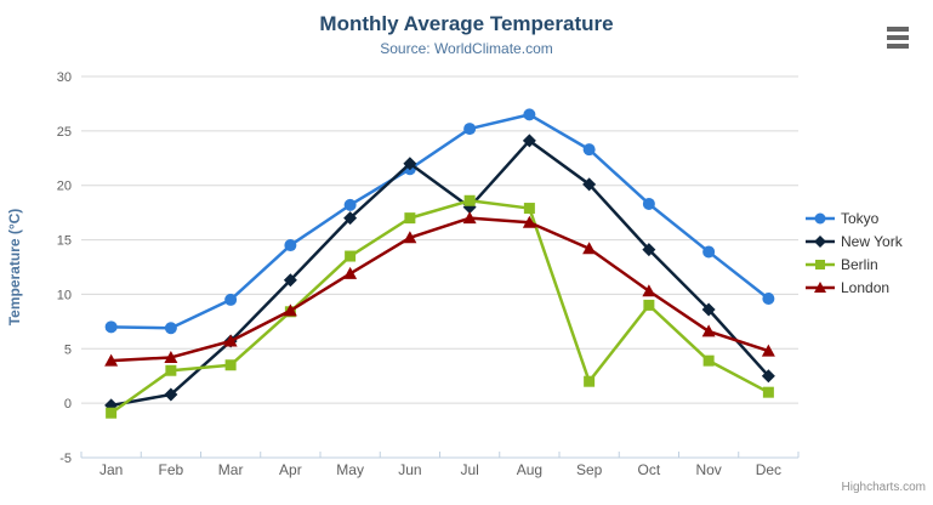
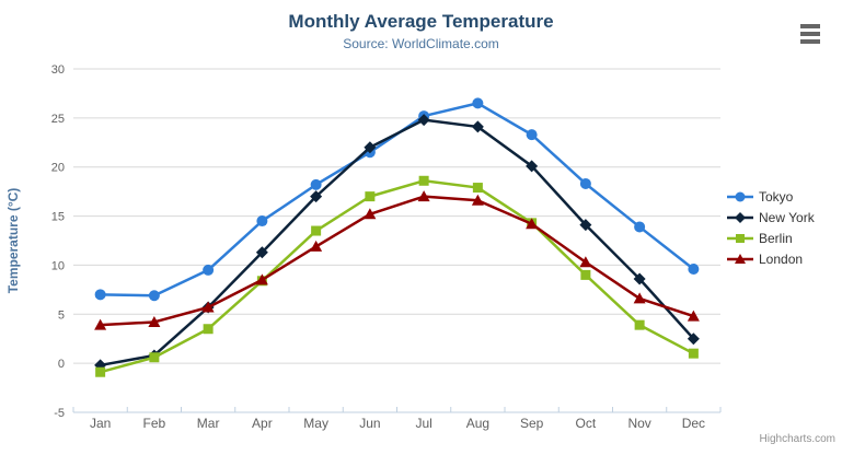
Berlin/Feb: 3 -> 1
New York/Jul: 18 -> 25
Berlin/Sep: 2 -> 14
